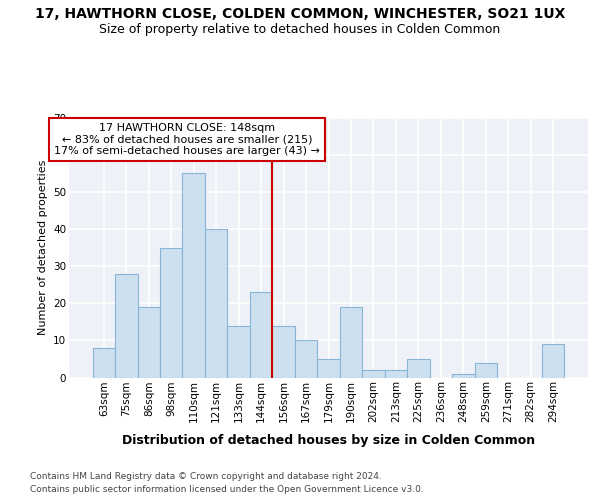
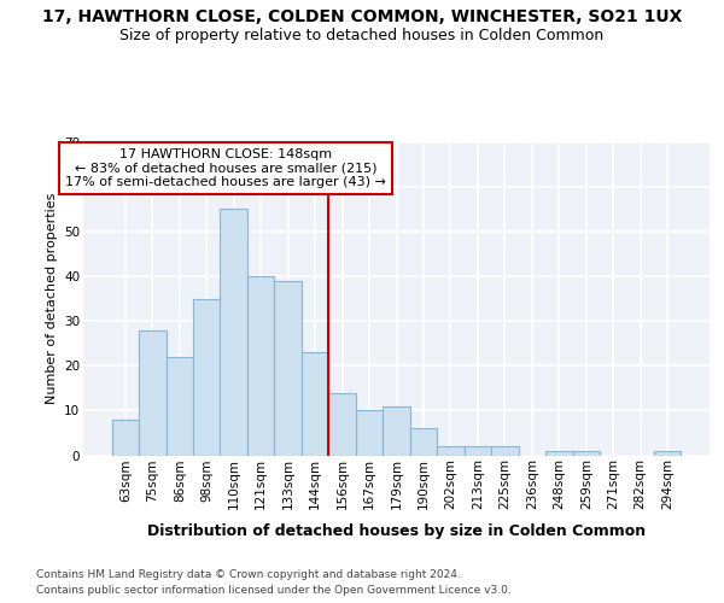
86sqm: 19 -> 22
133sqm: 14 -> 39
179sqm: 5 -> 11
190sqm: 19 -> 6
225sqm: 5 -> 2
259sqm: 4 -> 1
294sqm: 9 -> 1
